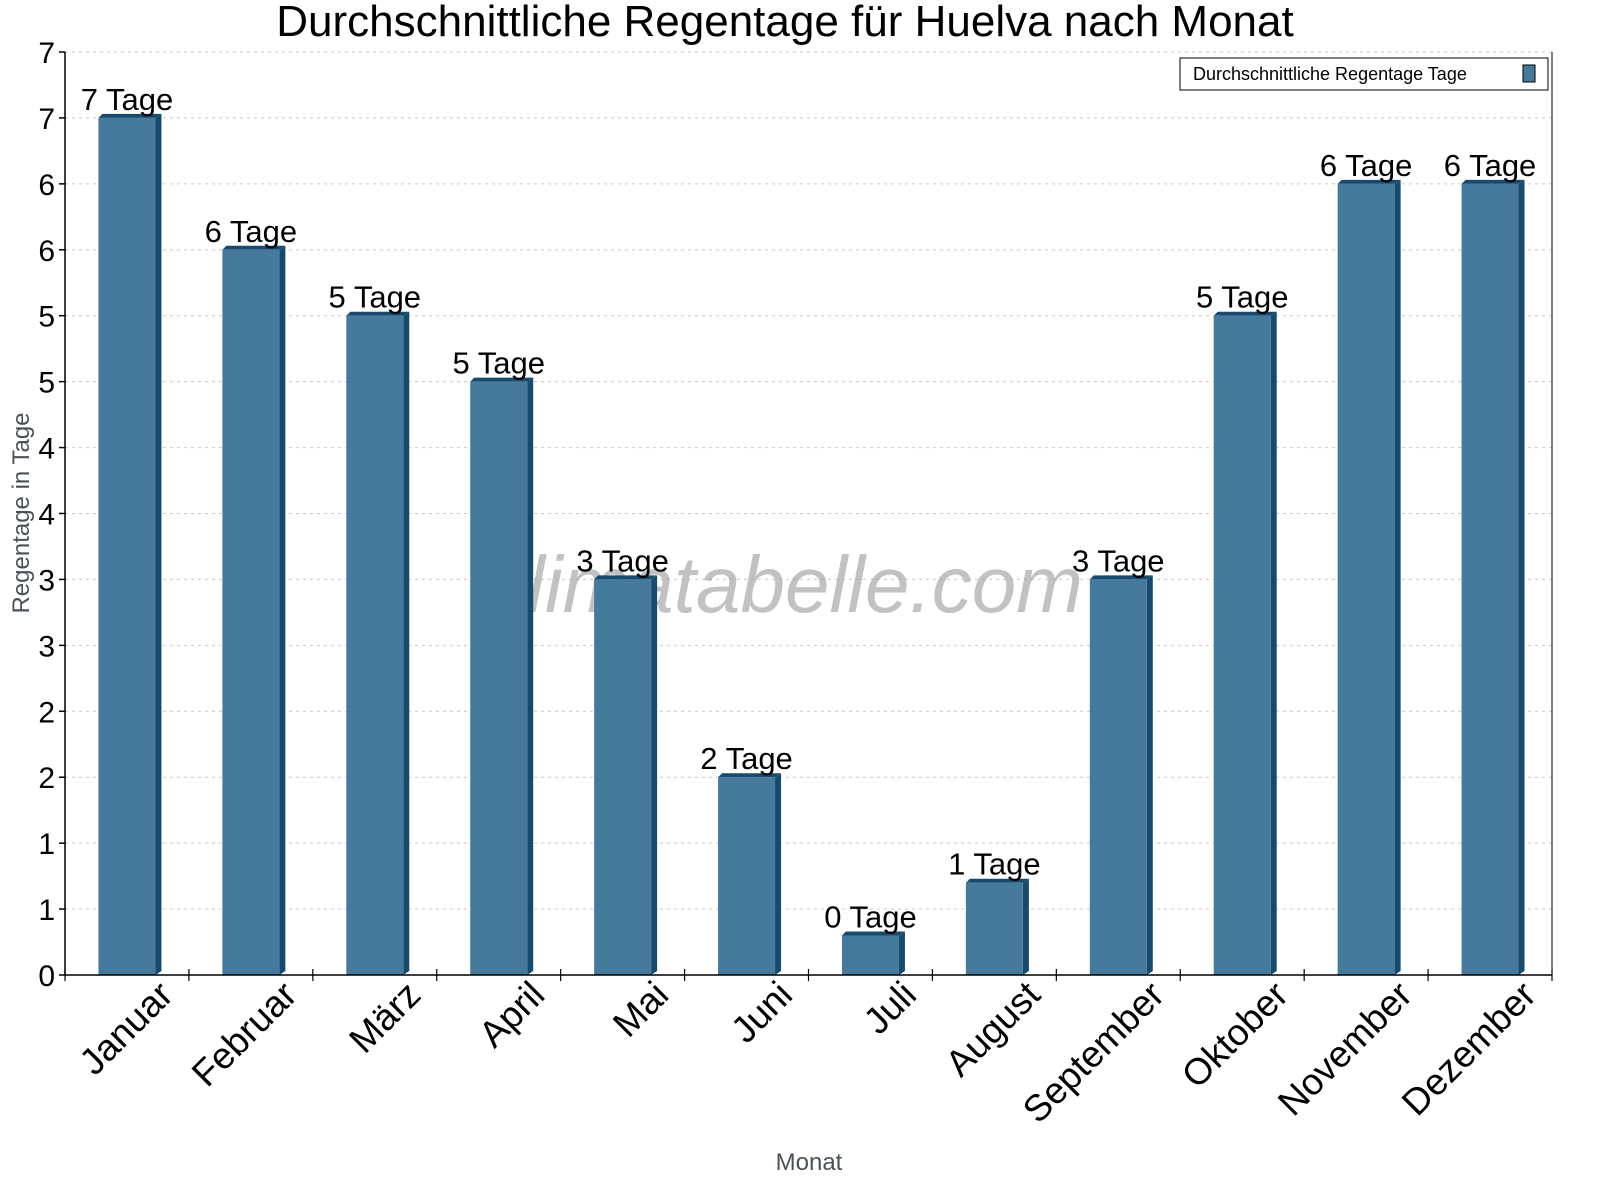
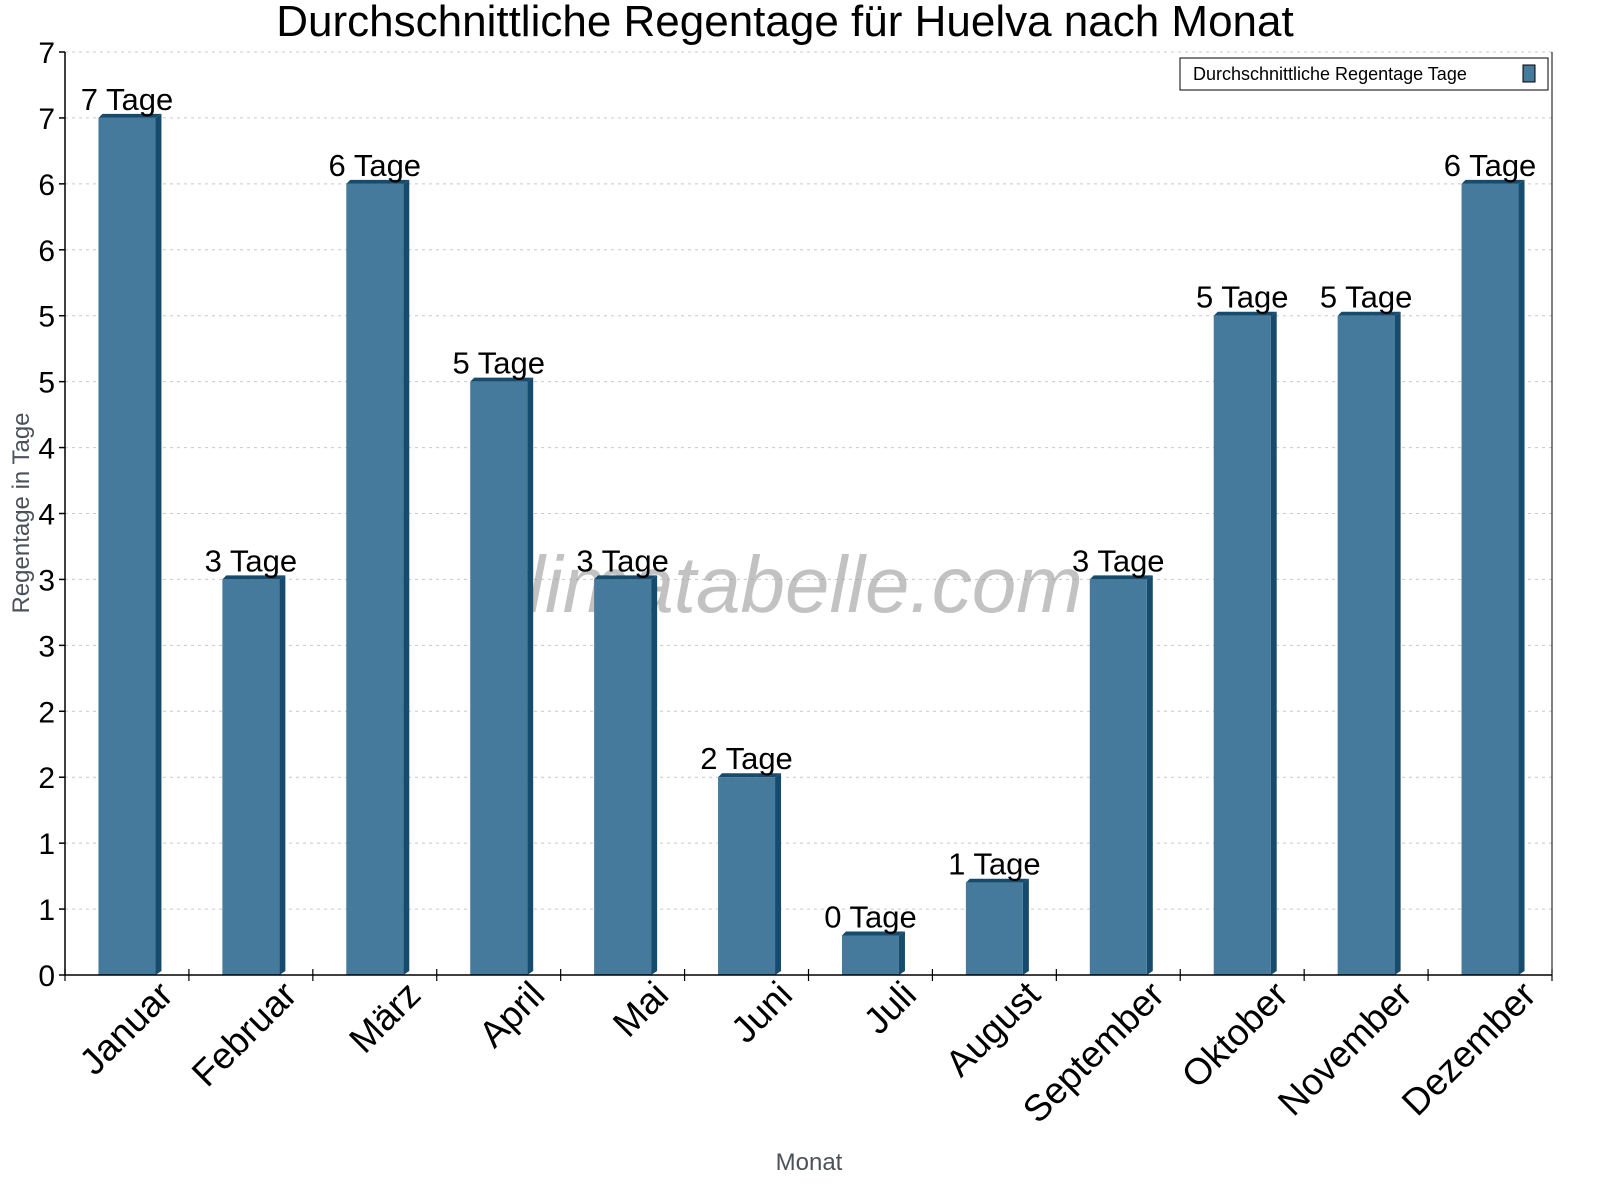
Februar: 6 -> 3
März: 5 -> 6
November: 6 -> 5
